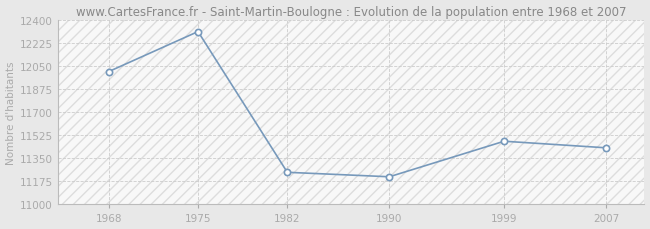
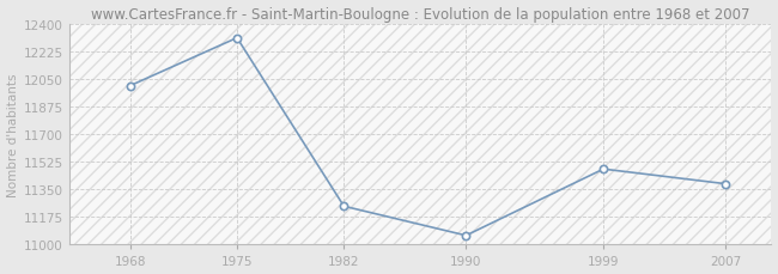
1990: 11210 -> 11060
2007: 11430 -> 11390
